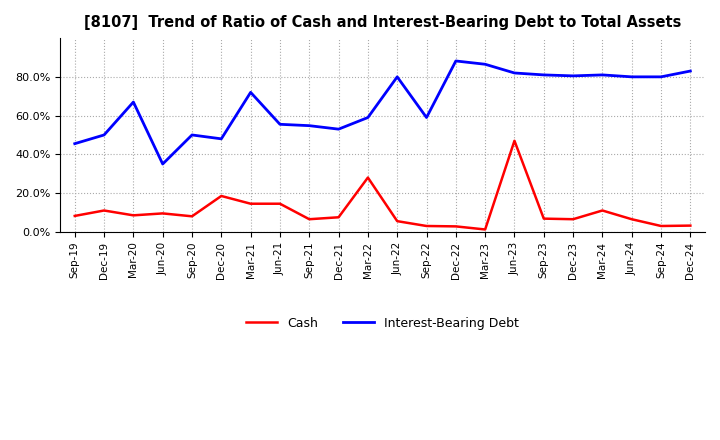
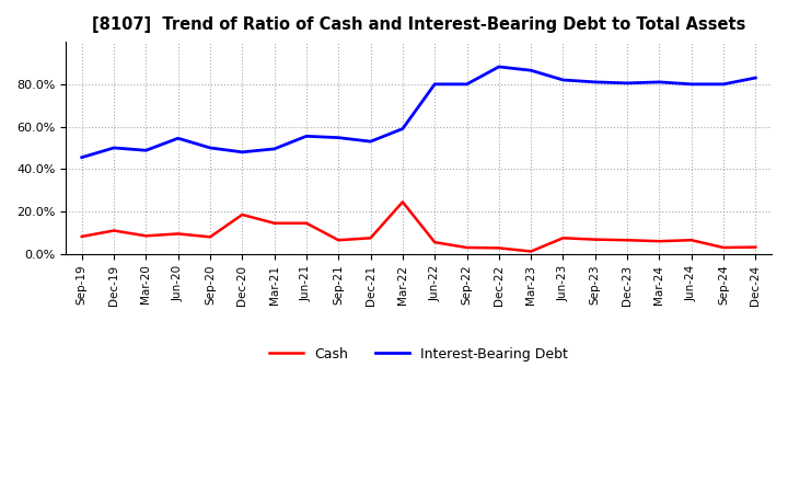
Interest-Bearing Debt/Mar-20: 67% -> 49%
Interest-Bearing Debt/Jun-20: 35% -> 55%
Interest-Bearing Debt/Mar-21: 72% -> 49%
Cash/Mar-22: 28% -> 24%
Interest-Bearing Debt/Sep-22: 59% -> 80%
Cash/Jun-23: 47% -> 7%
Cash/Mar-24: 11% -> 6%
